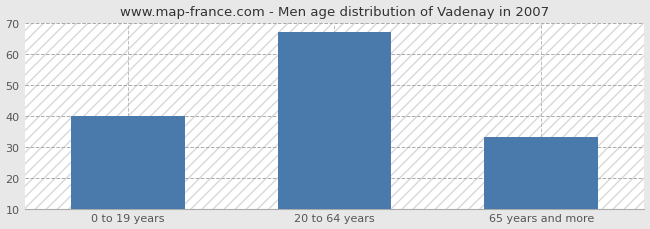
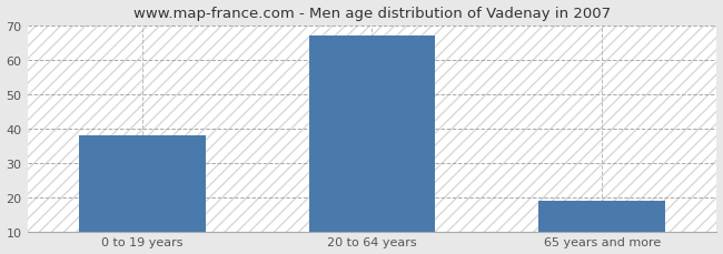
0 to 19 years: 40 -> 38
65 years and more: 33 -> 19
